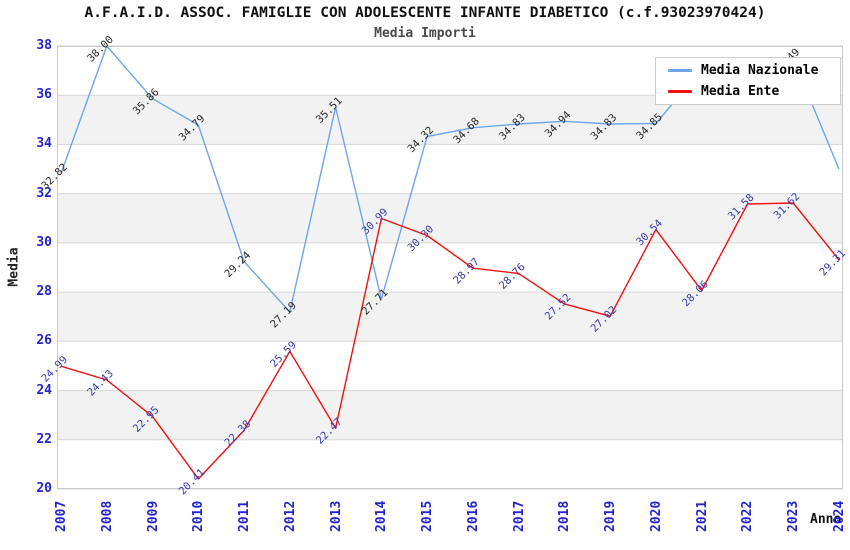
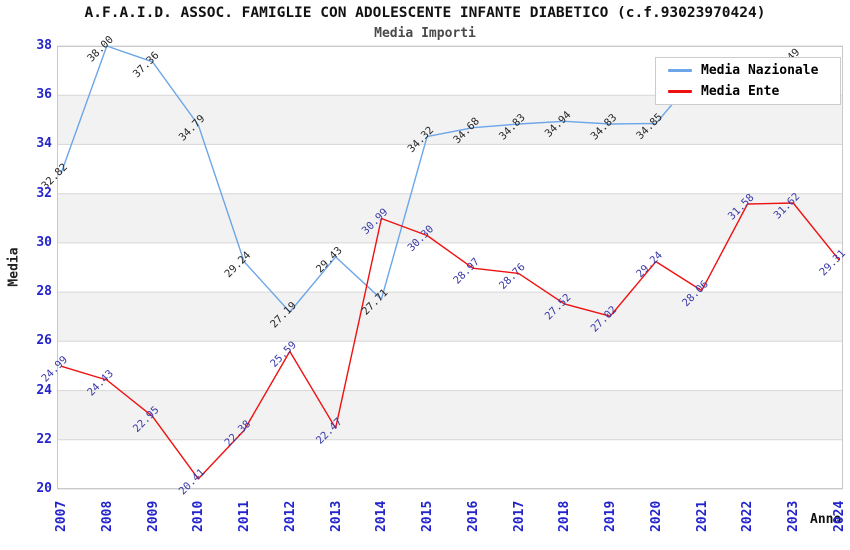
Media Nazionale/2009: 35.86 -> 37.36
Media Nazionale/2013: 35.51 -> 29.43
Media Ente/2020: 30.54 -> 29.24
Media Nazionale/2024: 33.0 -> 37.0
